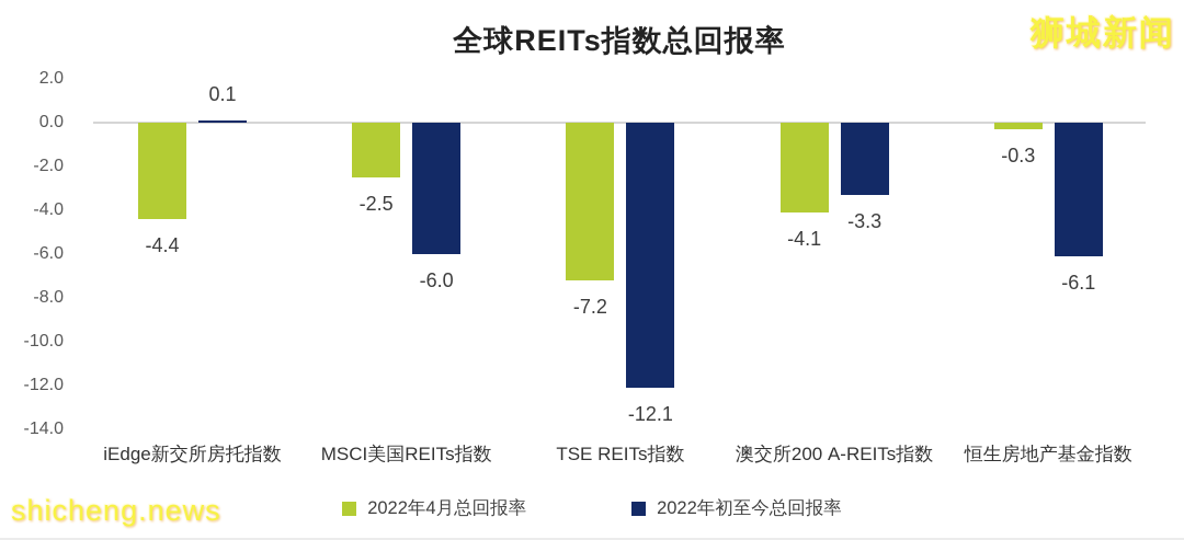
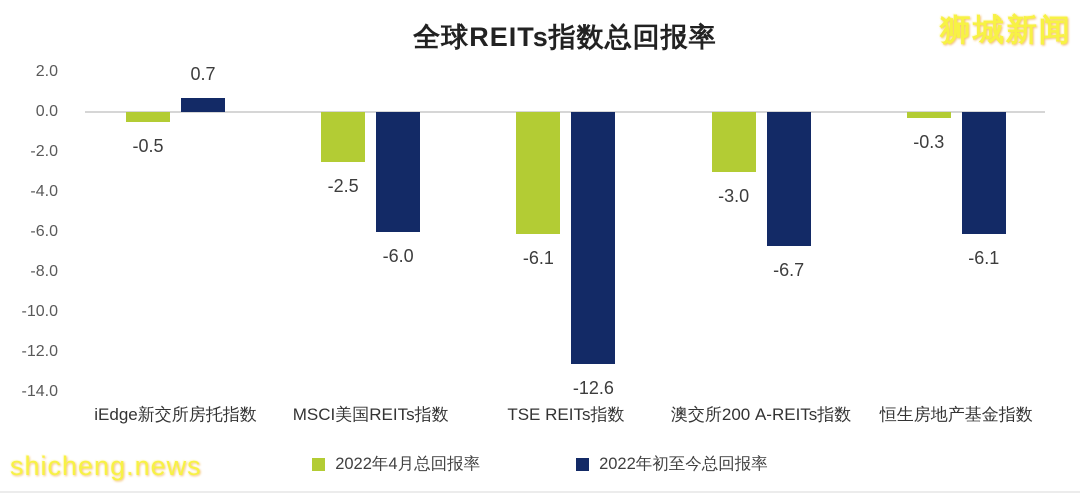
2022年4月总回报率/iEdge新交所房托指数: -4.4 -> -0.5
2022年初至今总回报率/iEdge新交所房托指数: 0.1 -> 0.7
2022年4月总回报率/TSE REITs指数: -7.2 -> -6.1
2022年初至今总回报率/TSE REITs指数: -12.1 -> -12.6
2022年4月总回报率/澳交所200 A-REITs指数: -4.1 -> -3.0
2022年初至今总回报率/澳交所200 A-REITs指数: -3.3 -> -6.7
